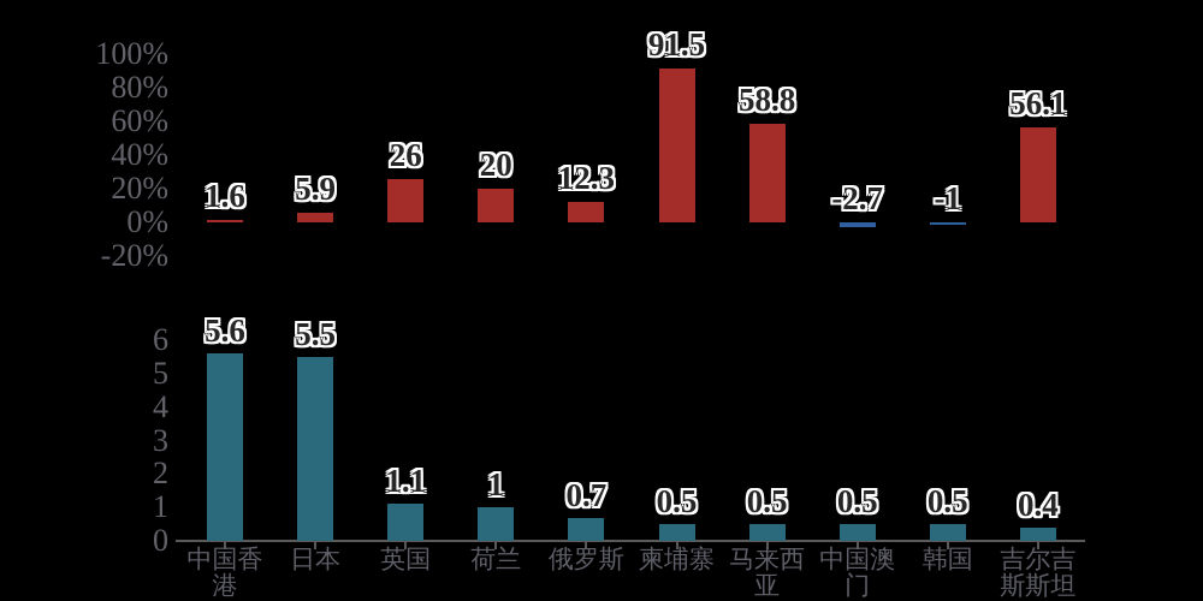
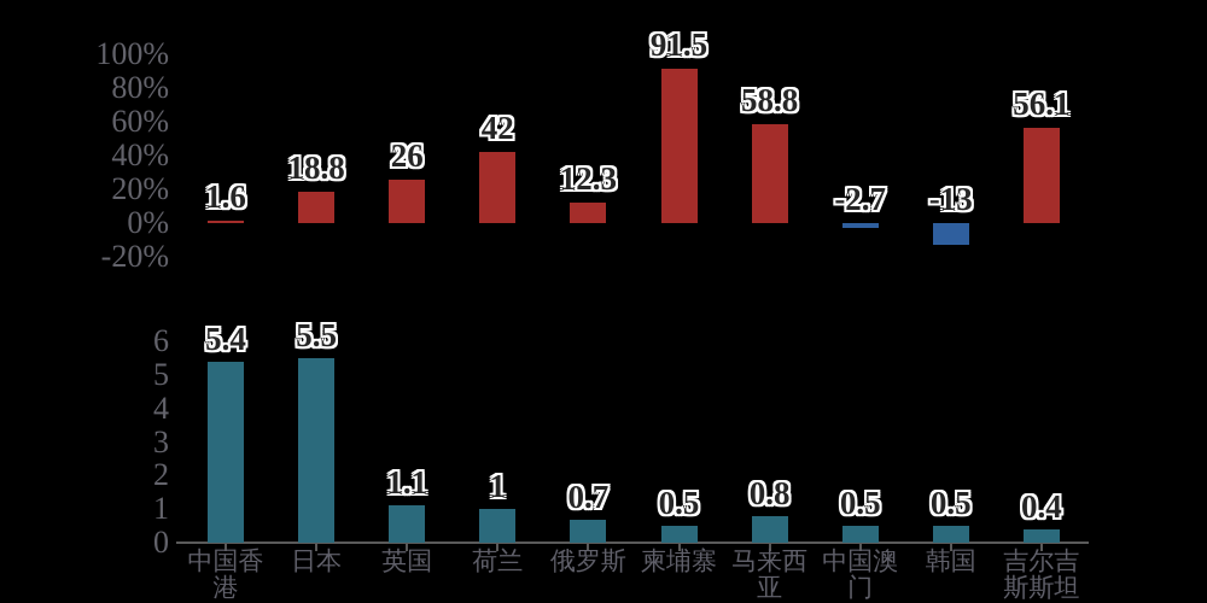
同比/日本: 5.9 -> 18.8
同比/荷兰: 20 -> 42
同比/韩国: -1 -> -13
金额（亿美元）/中国香港: 5.6 -> 5.4
金额（亿美元）/马来西亚: 0.5 -> 0.8
